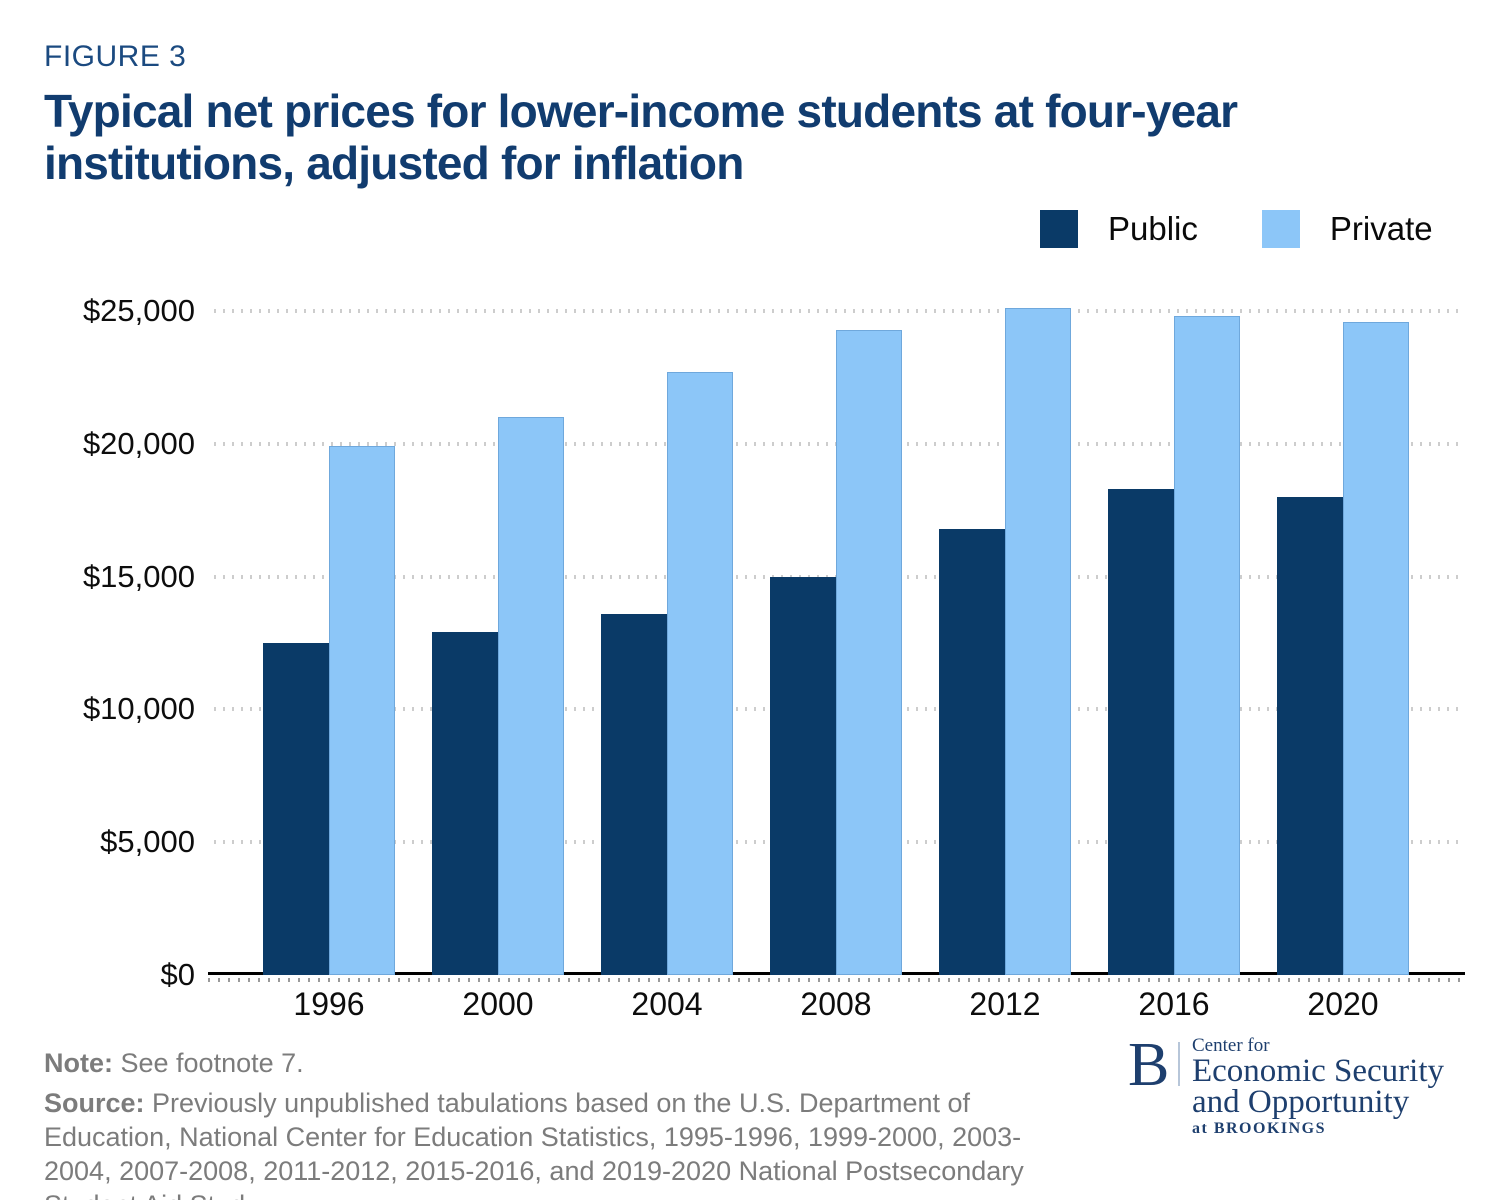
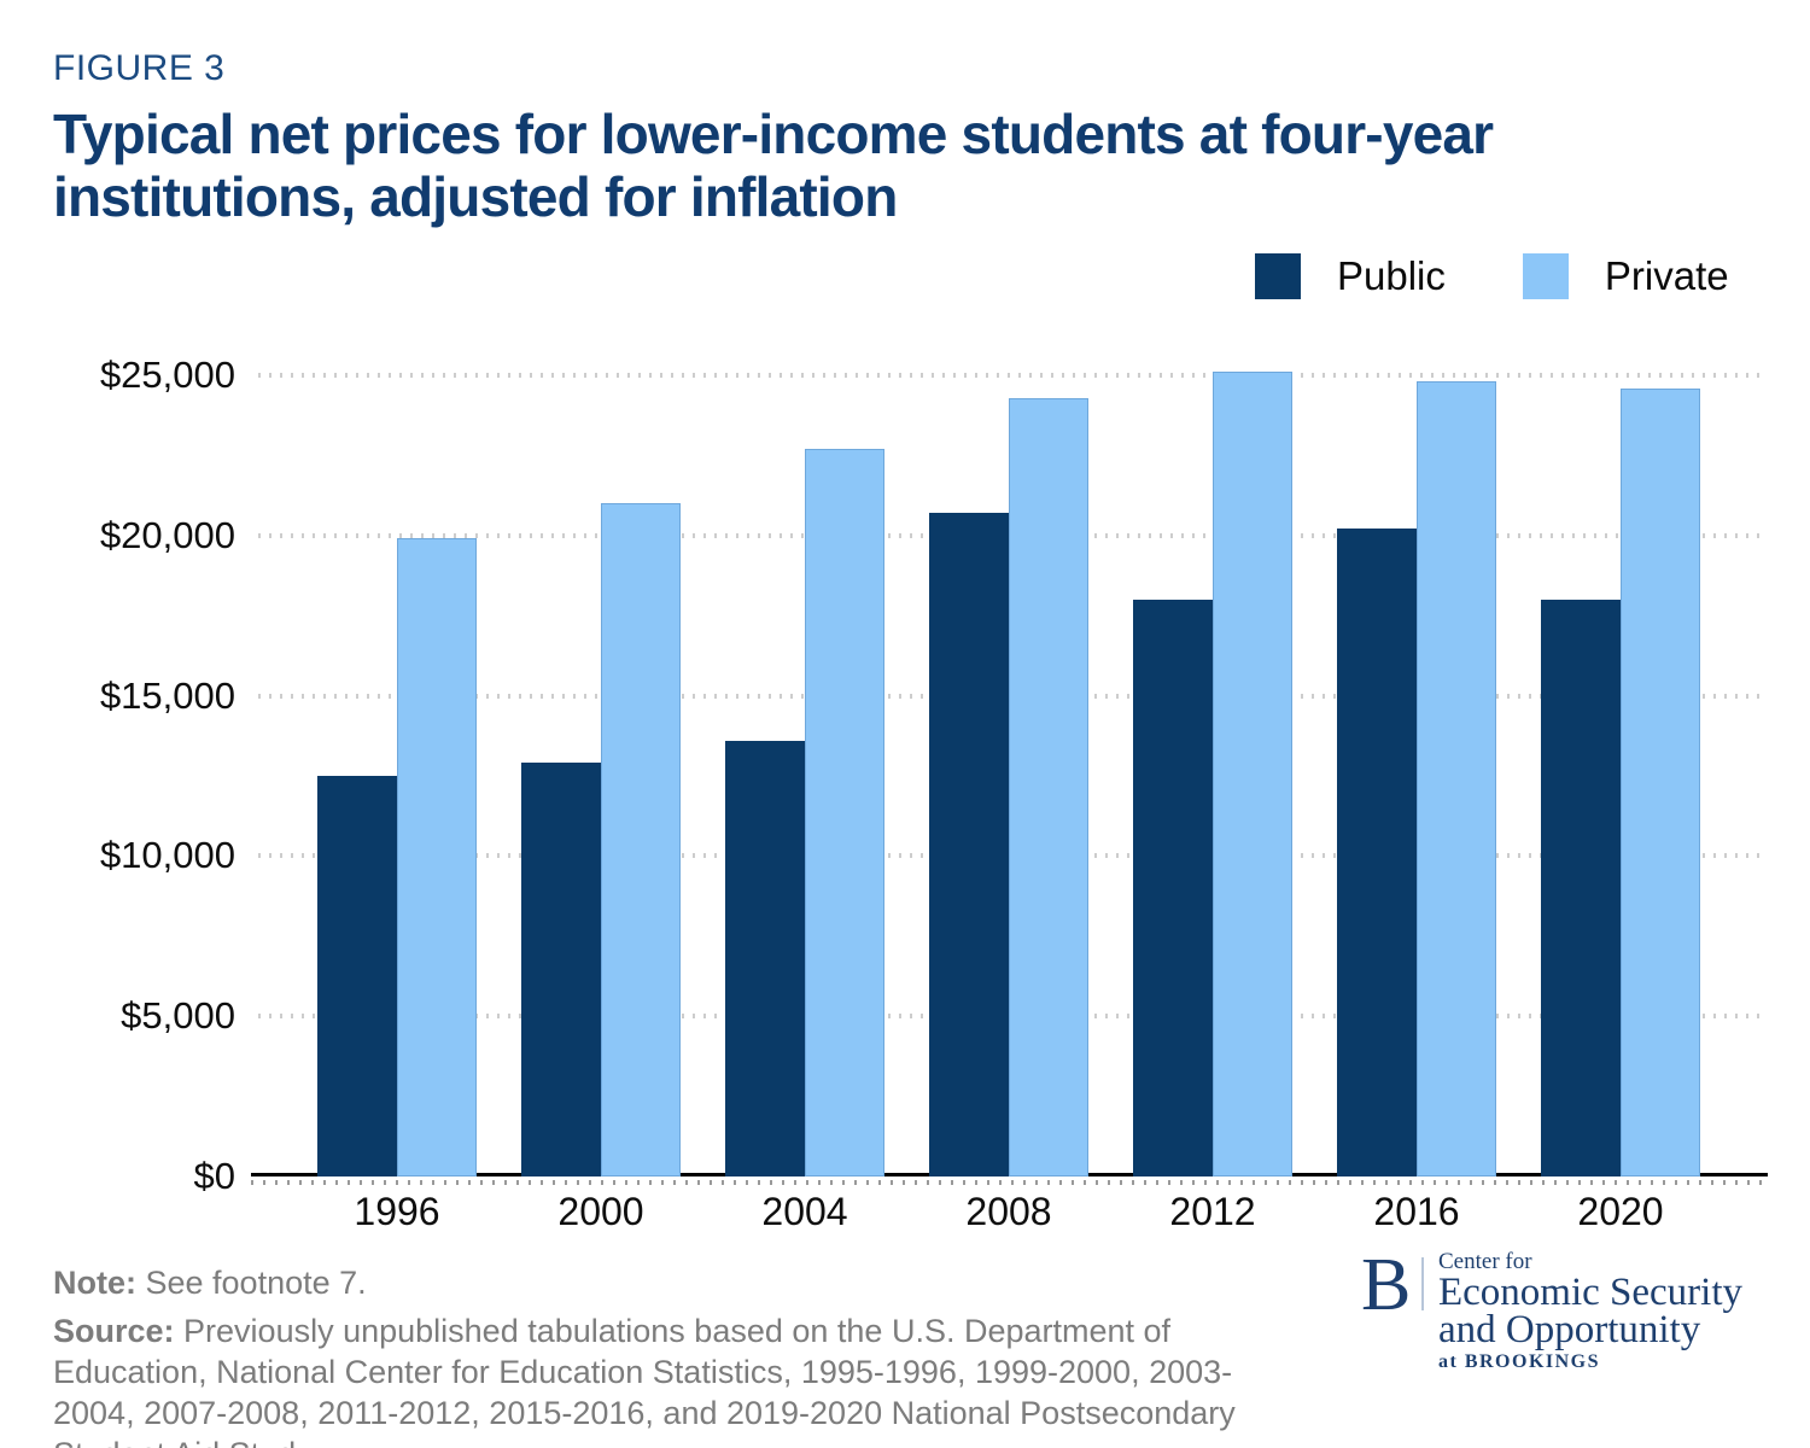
Public/2008: $15000 -> $20700
Public/2012: $16800 -> $18000
Public/2016: $18300 -> $20200
